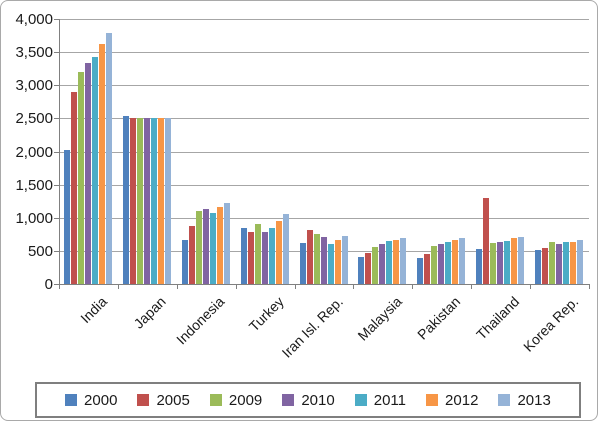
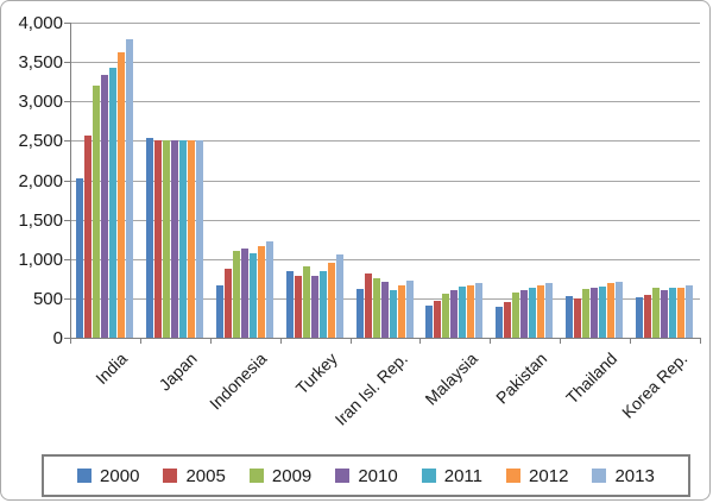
2005/India: 2900 -> 2600
2005/Thailand: 1300 -> 500
